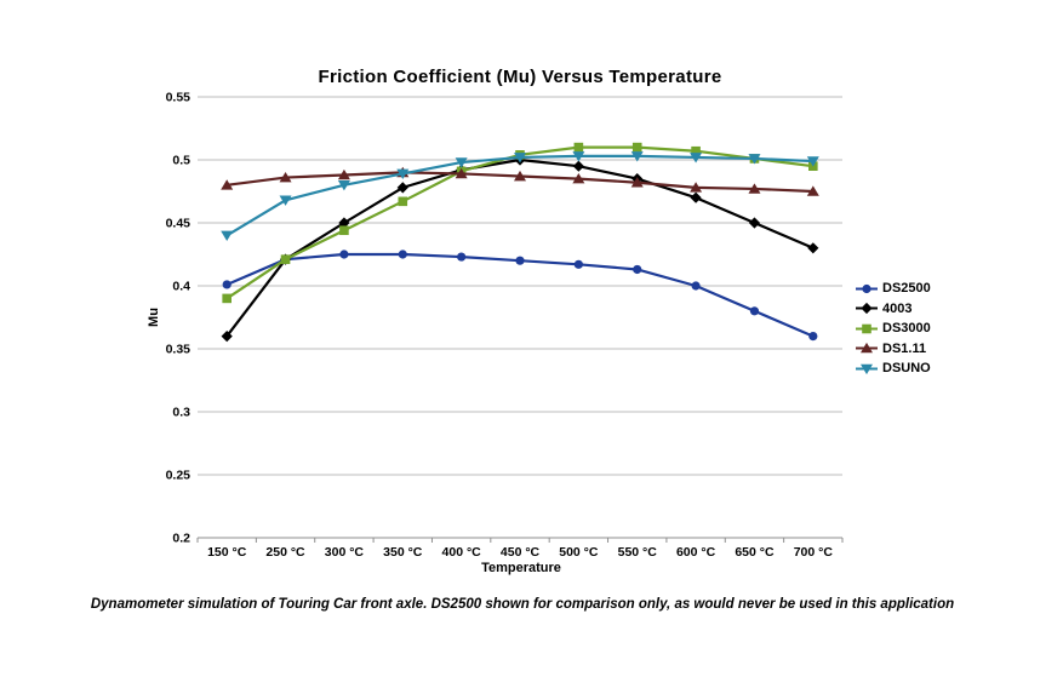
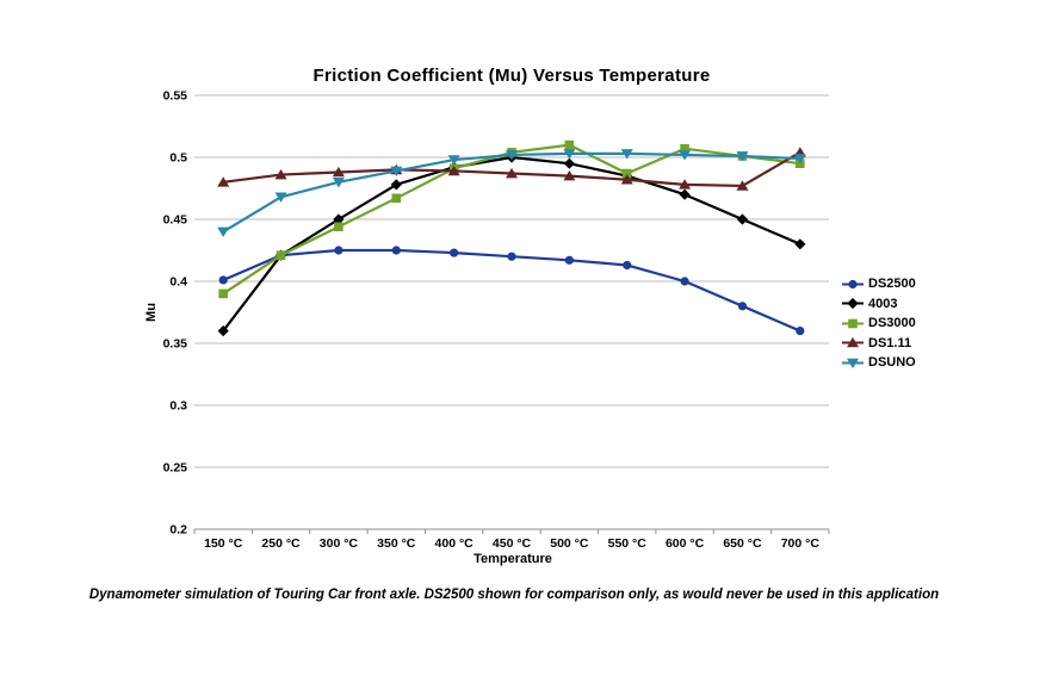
DS3000/550 °C: 0.510 -> 0.487
DS1.11/700 °C: 0.475 -> 0.504
